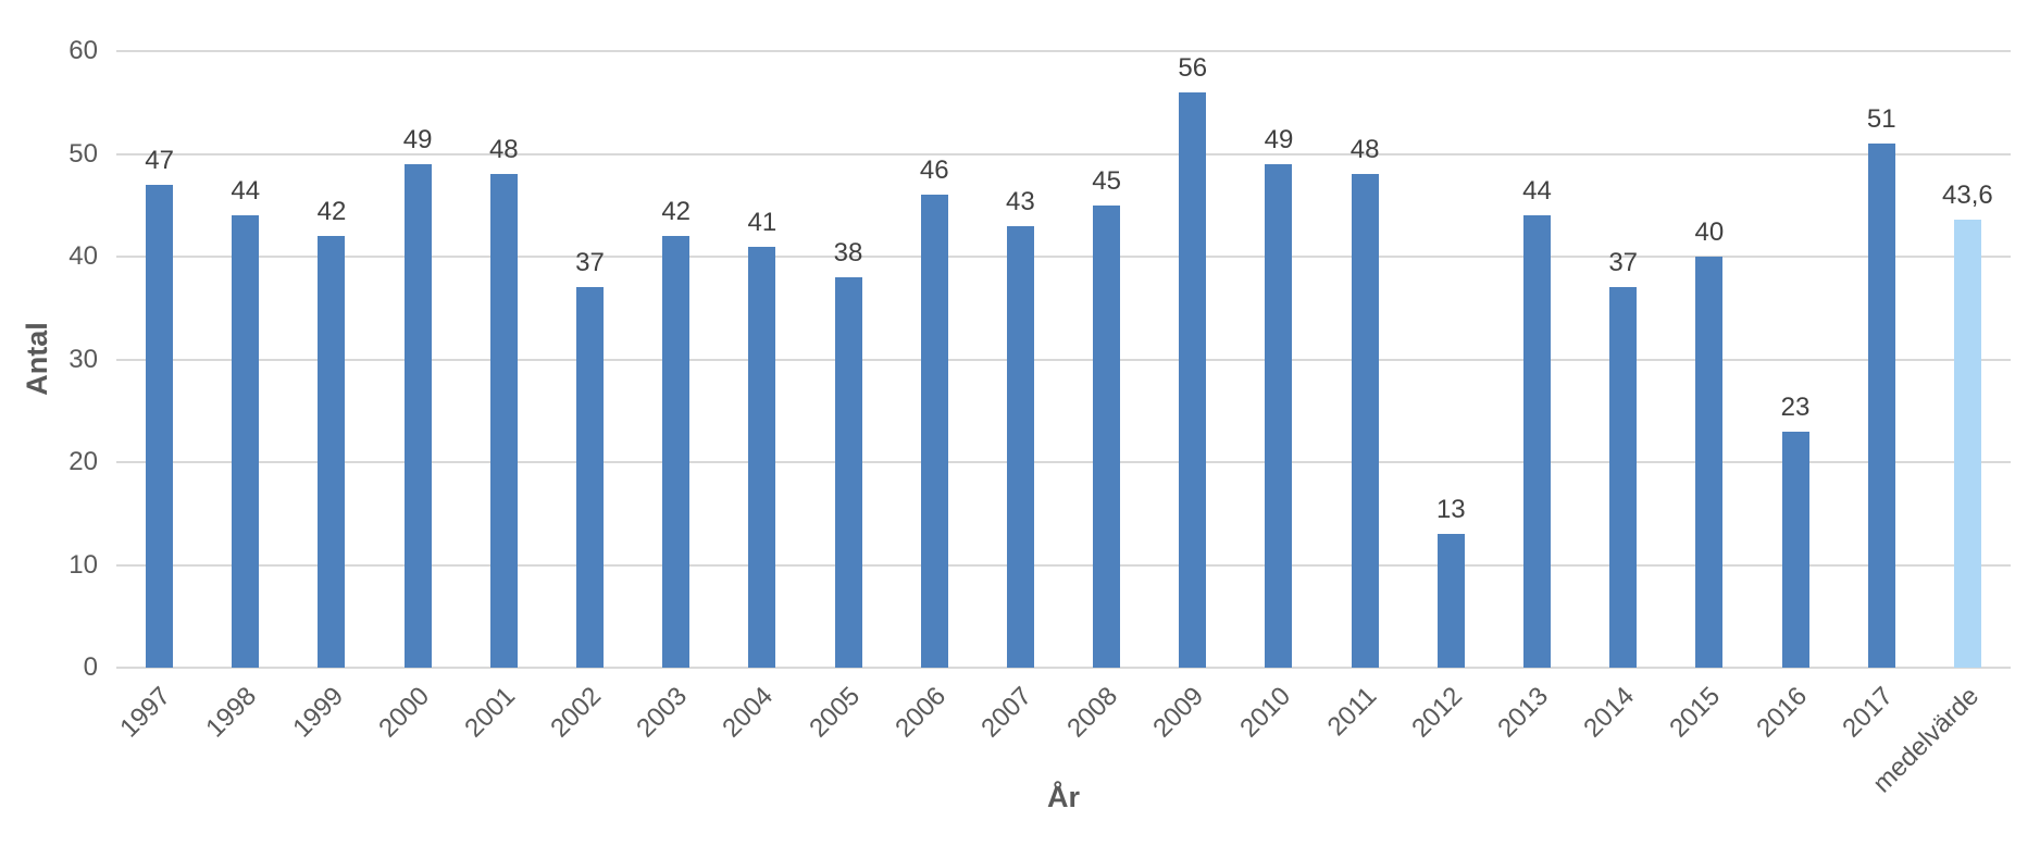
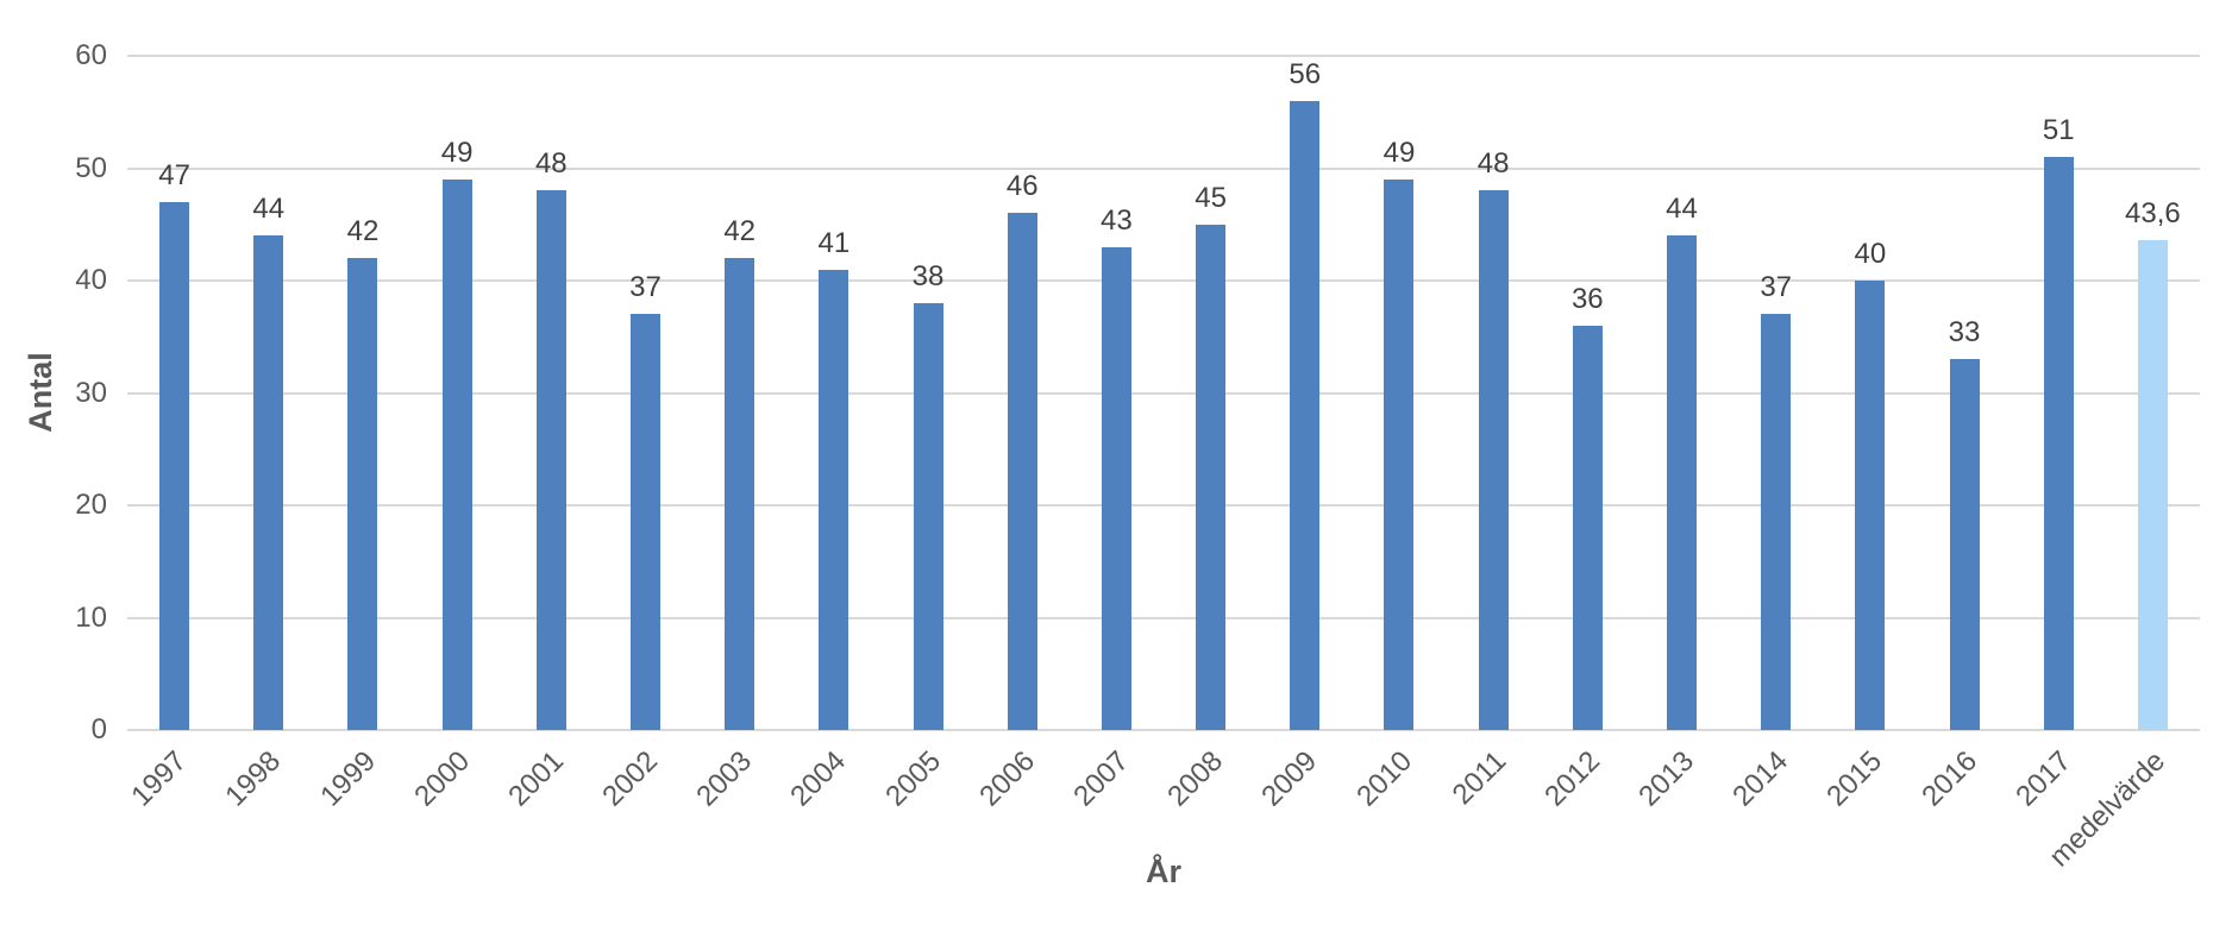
2012: 13 -> 36
2016: 23 -> 33
